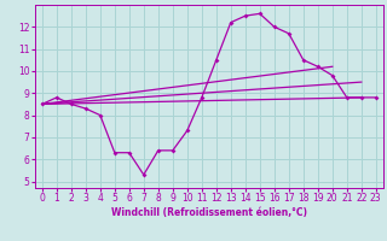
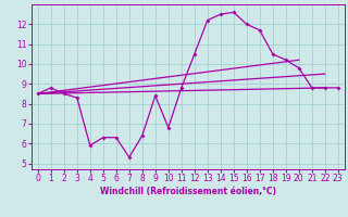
4: 8.0 -> 5.9
9: 6.4 -> 8.4
10: 7.3 -> 6.8
